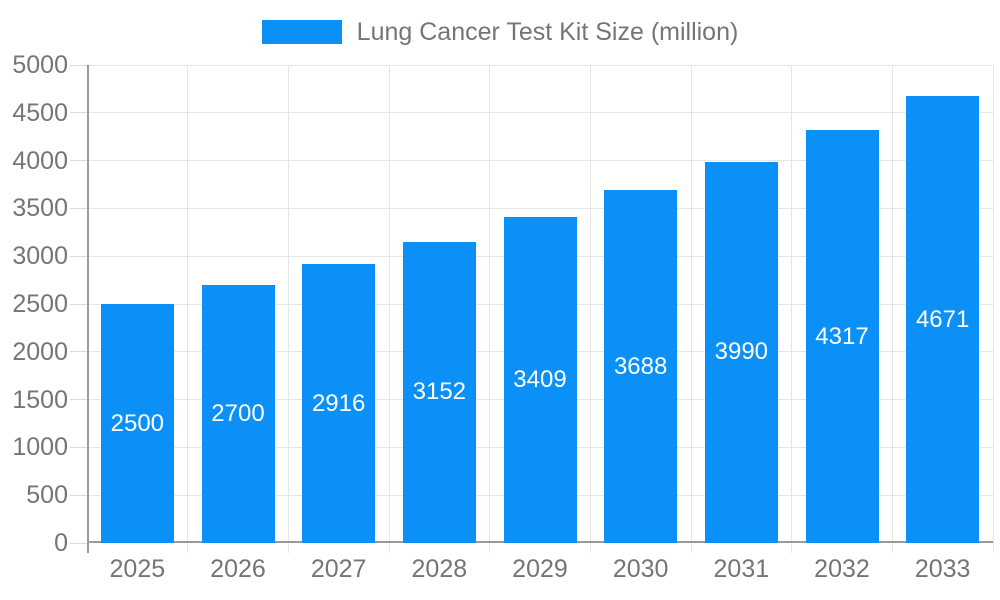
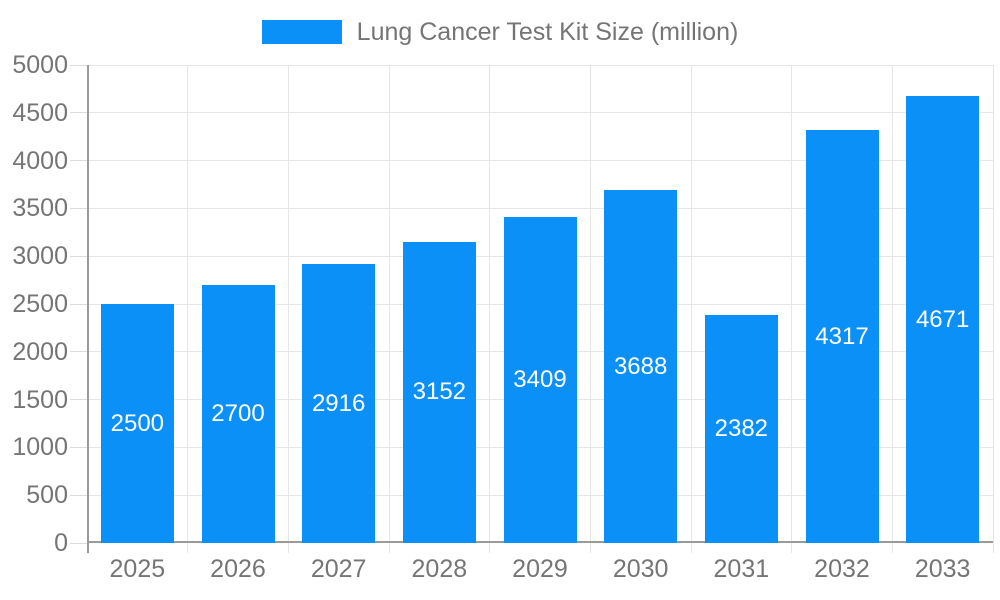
2031: 3990 -> 2382
